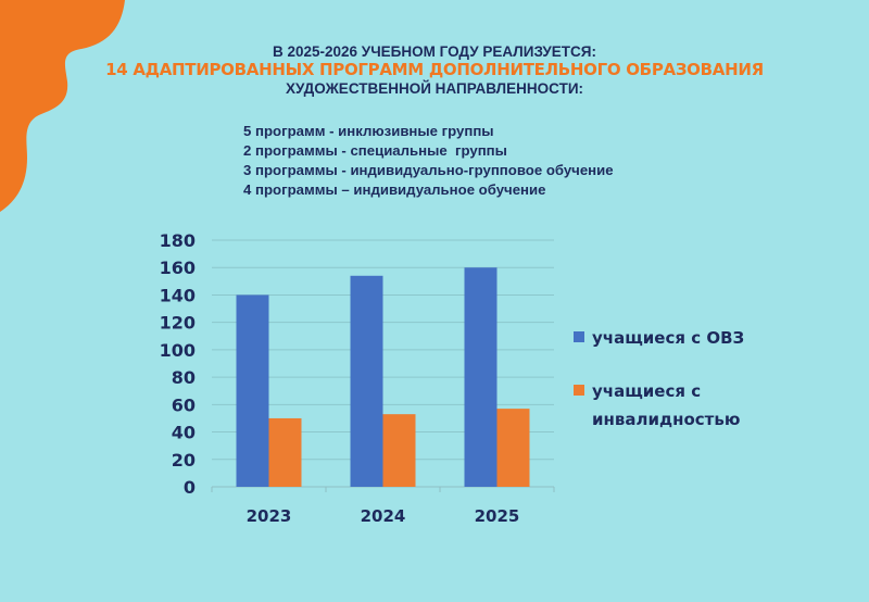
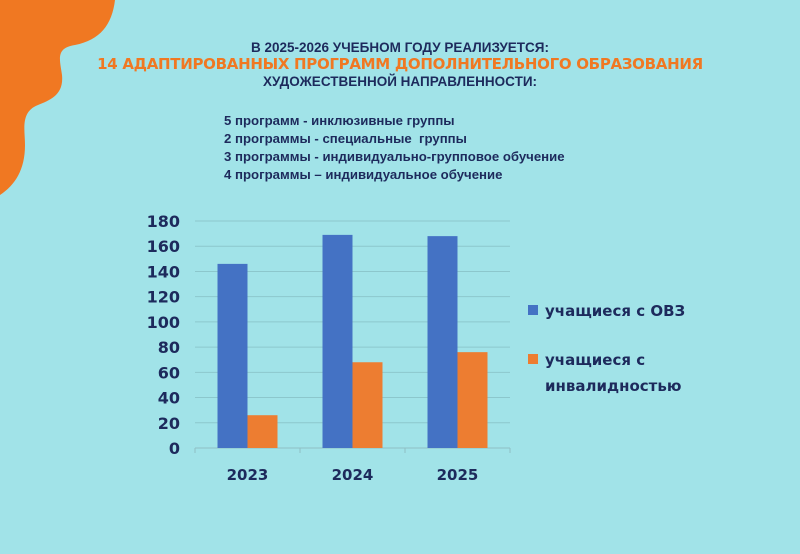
учащиеся с ОВЗ/2023: 140 -> 146
учащиеся с инвалидностью/2023: 50 -> 26
учащиеся с ОВЗ/2024: 154 -> 169
учащиеся с инвалидностью/2024: 53 -> 68
учащиеся с ОВЗ/2025: 160 -> 168
учащиеся с инвалидностью/2025: 57 -> 76
